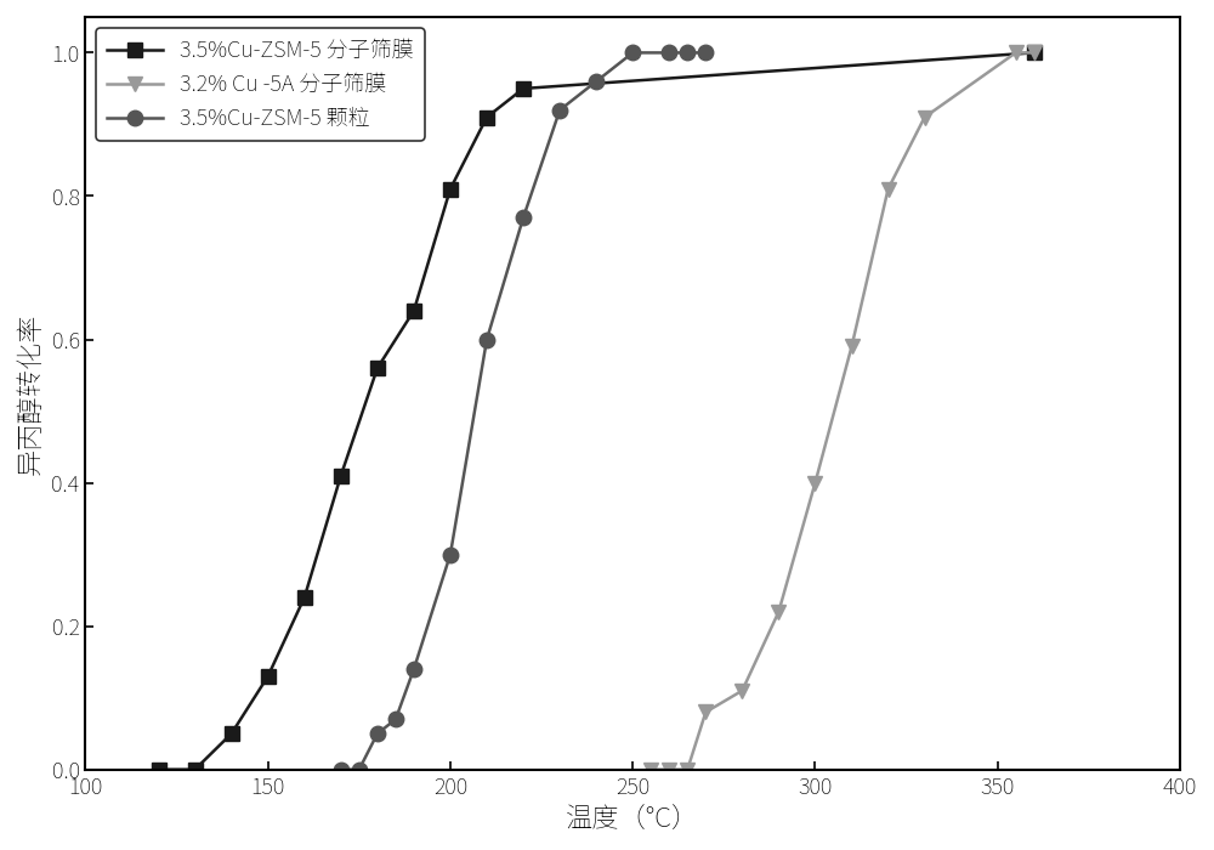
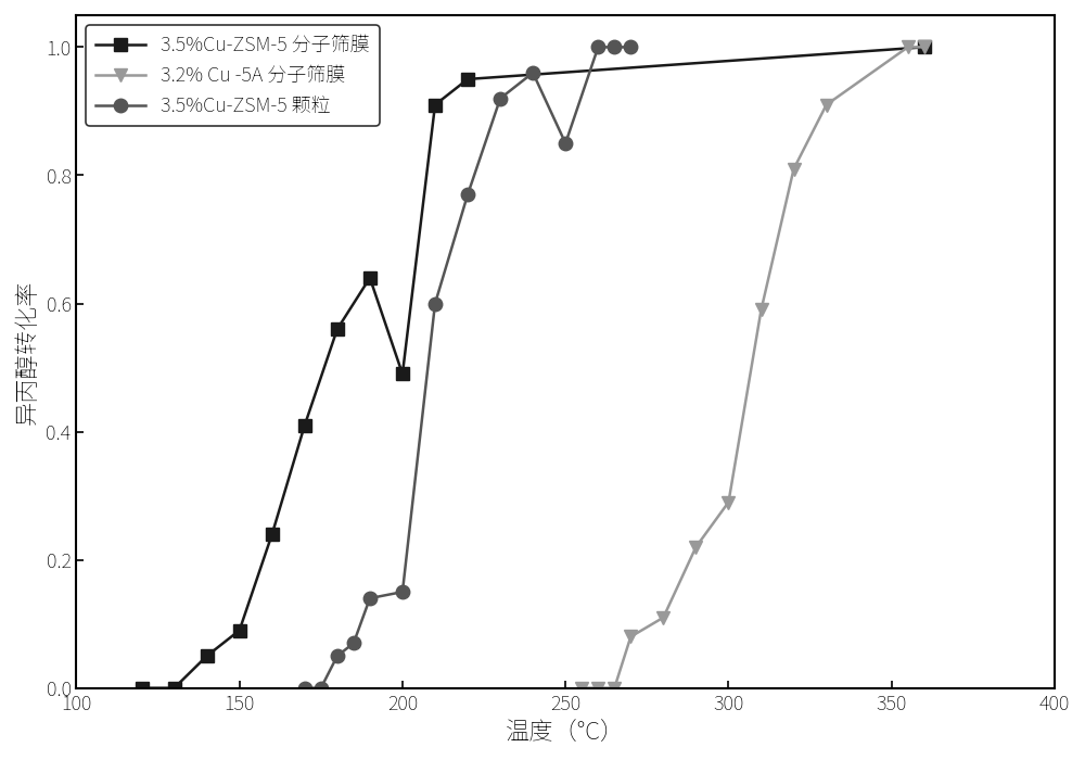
3.5%Cu-ZSM-5 分子筛膜/150: 0.13 -> 0.09
3.5%Cu-ZSM-5 分子筛膜/200: 0.81 -> 0.49
3.5%Cu-ZSM-5 颗粒/200: 0.30 -> 0.15
3.5%Cu-ZSM-5 颗粒/250: 1.00 -> 0.85
3.2% Cu -5A 分子筛膜/300: 0.40 -> 0.29
